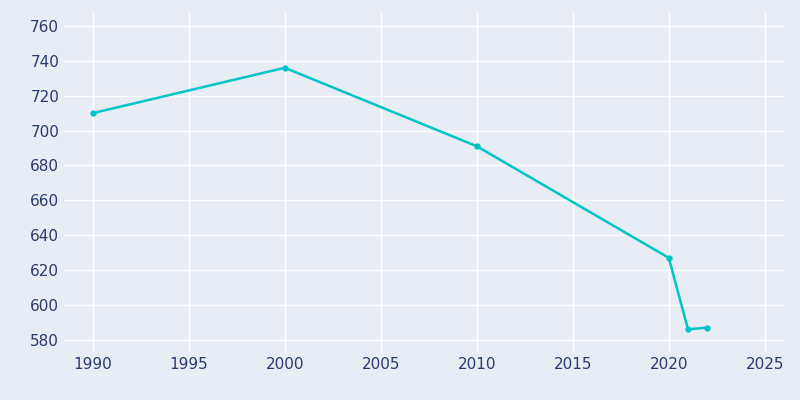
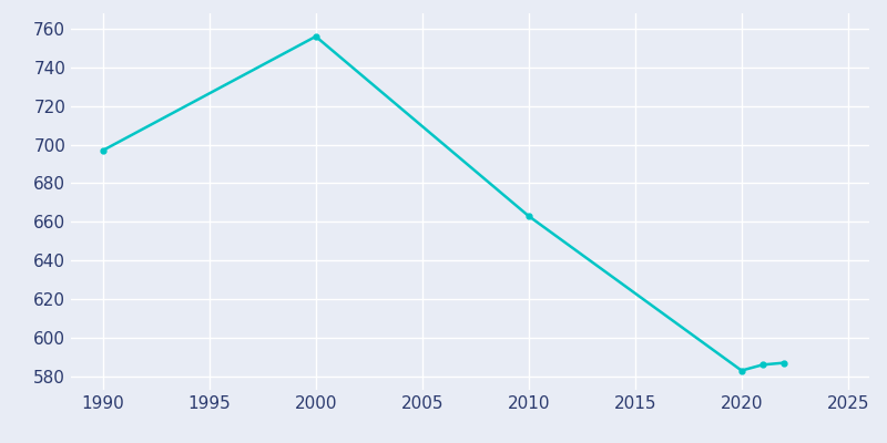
1990: 710 -> 697
2000: 736 -> 756
2010: 691 -> 663
2020: 627 -> 583
